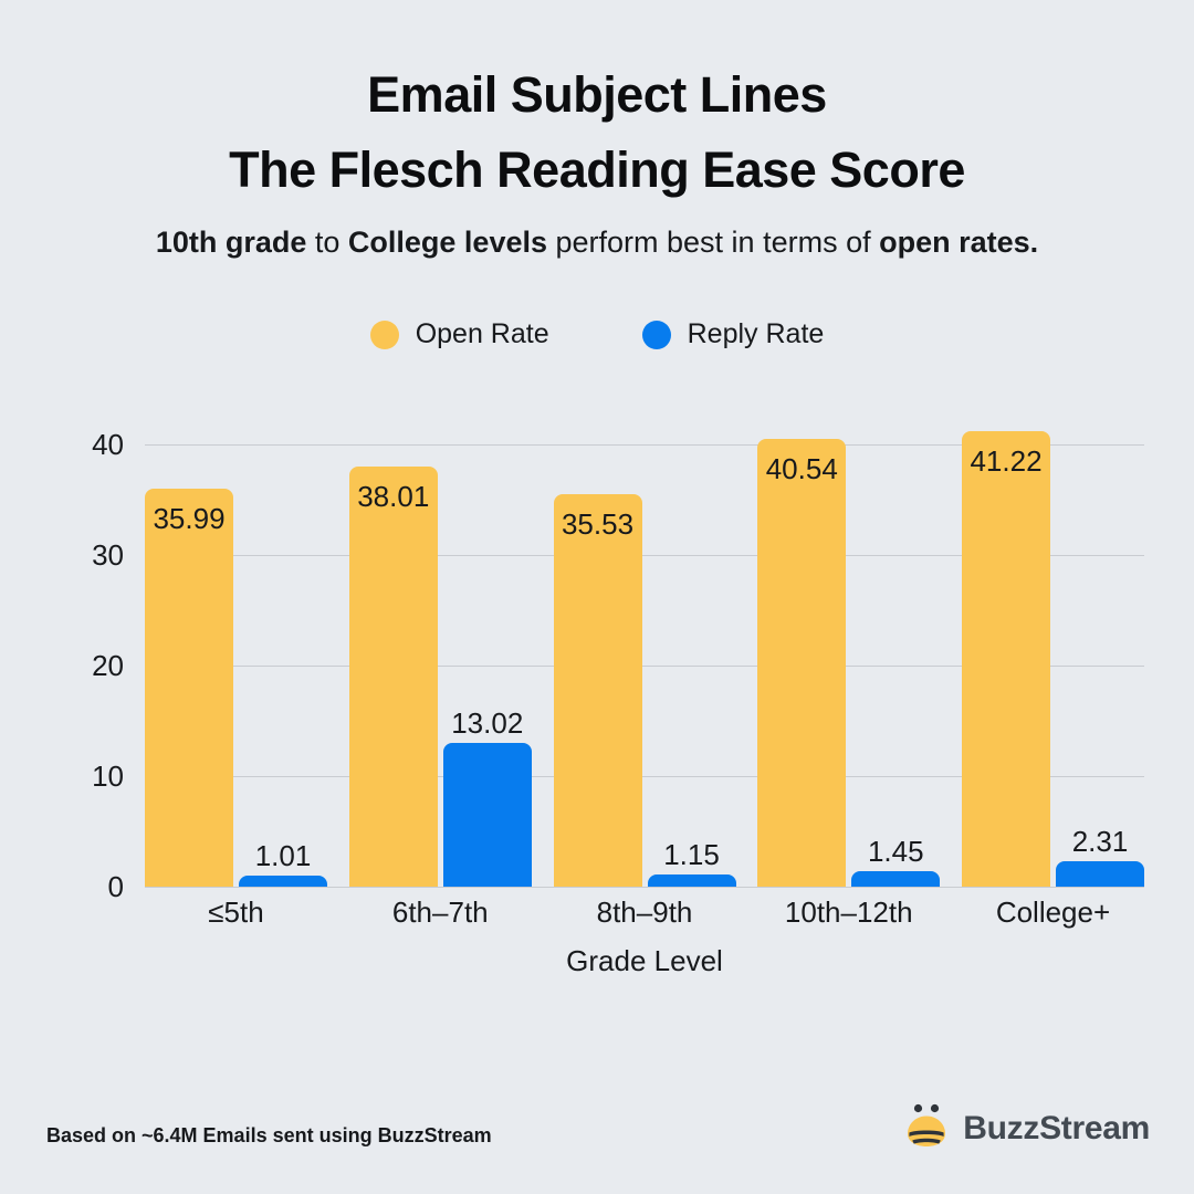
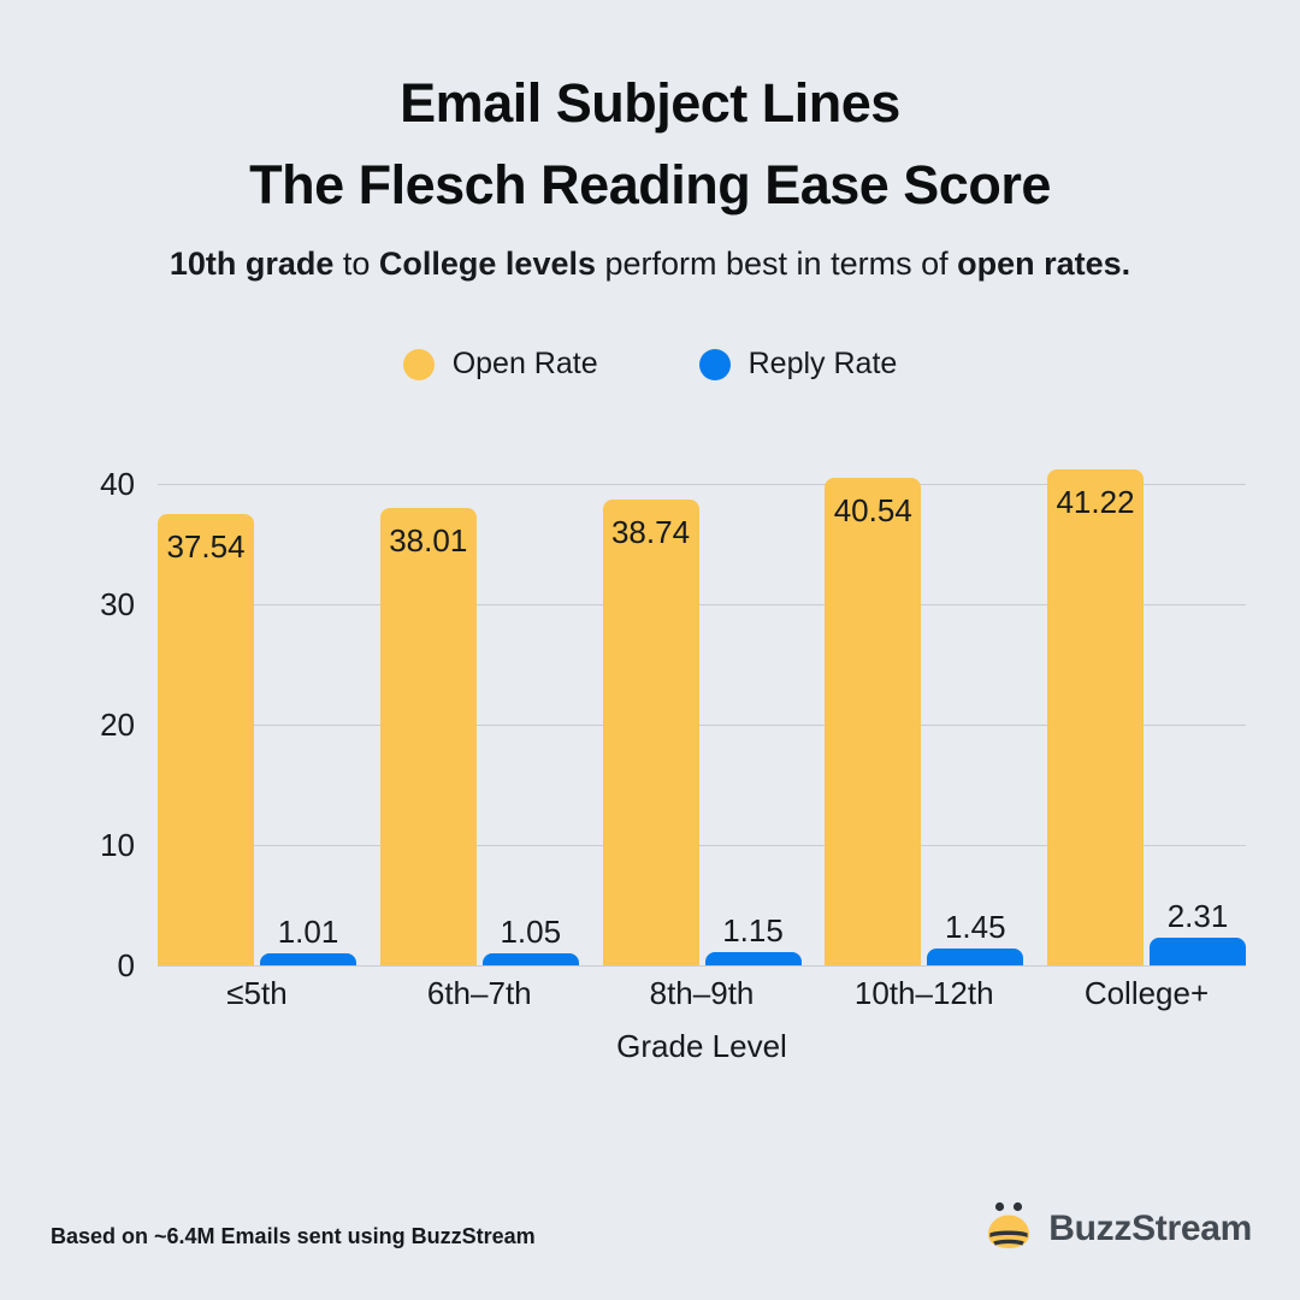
Open Rate/≤5th: 35.99 -> 37.54
Reply Rate/6th–7th: 13.02 -> 1.05
Open Rate/8th–9th: 35.53 -> 38.74
